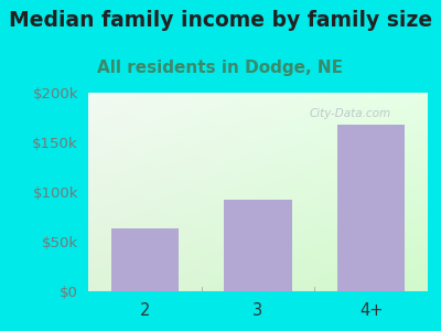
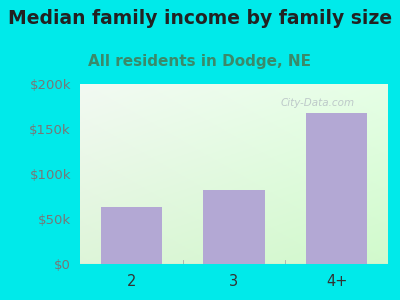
3: $92k -> $82k
